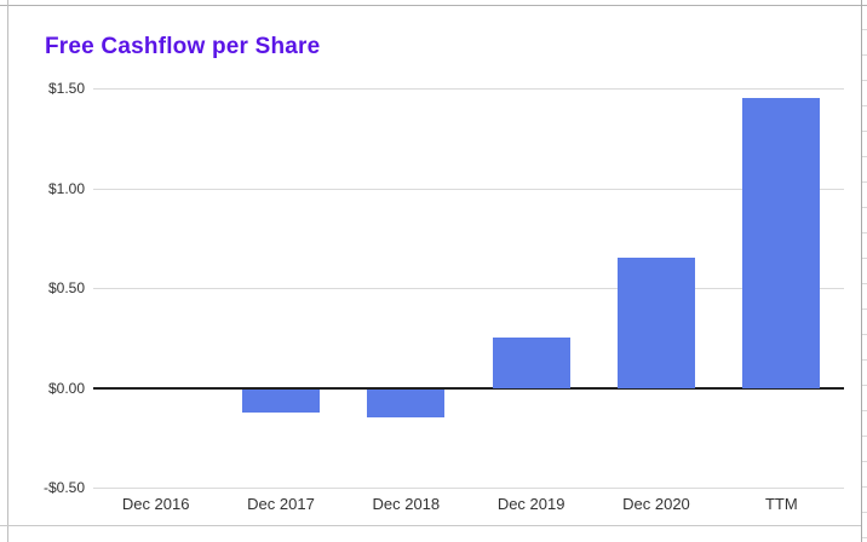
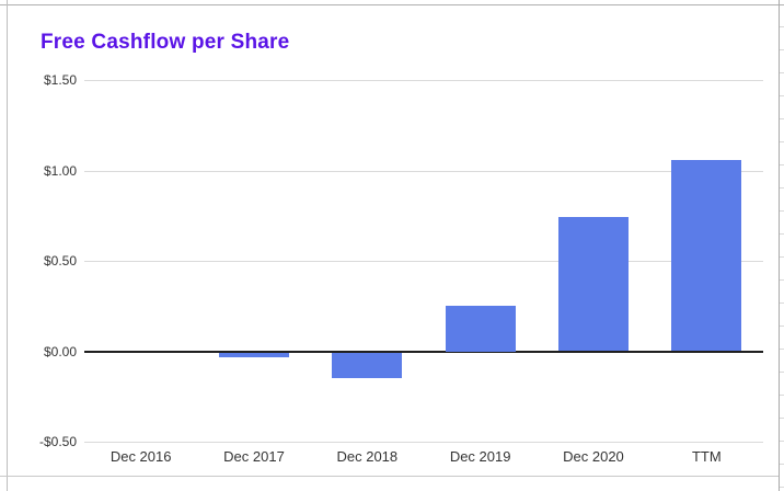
Dec 2017: -$0.12 -> -$0.03
Dec 2020: $0.65 -> $0.74
TTM: $1.45 -> $1.06
